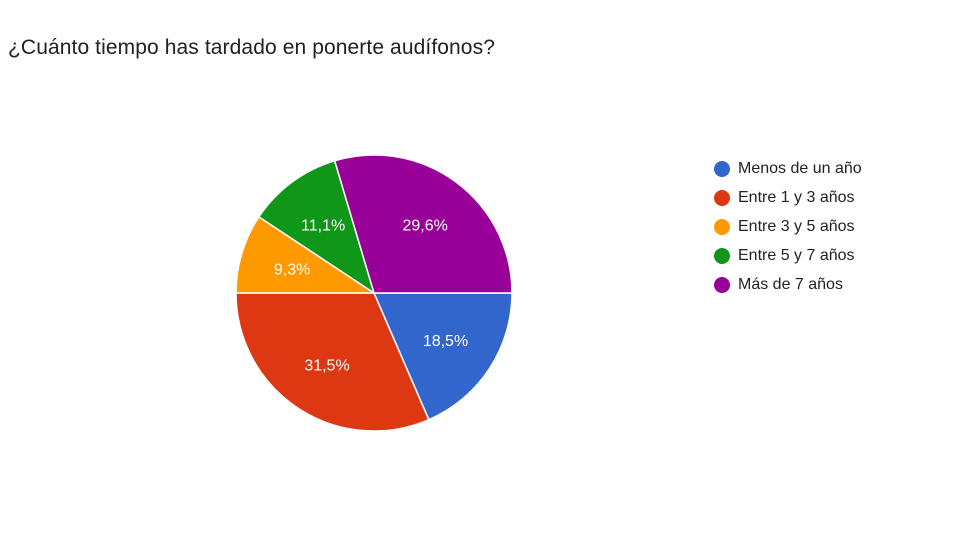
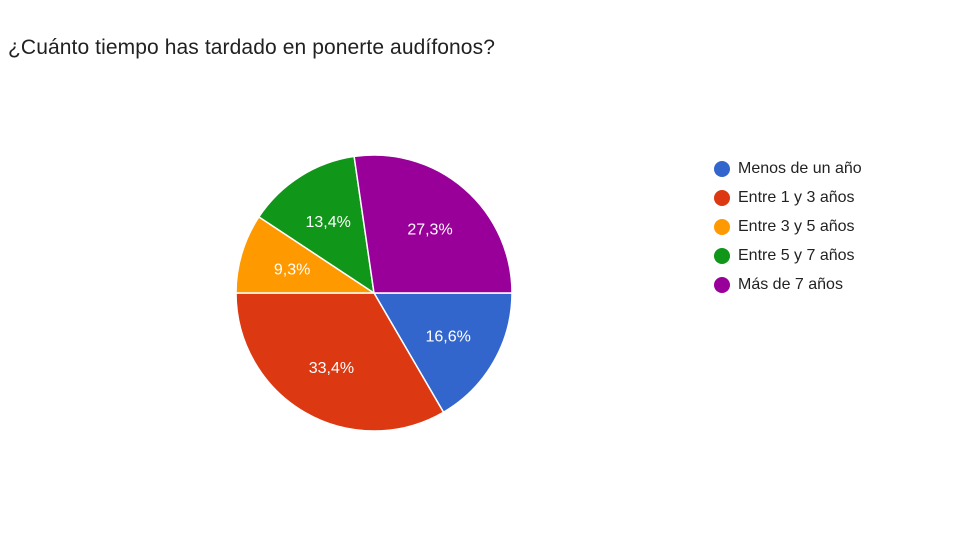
Menos de un año: 18,5% -> 16,6%
Entre 1 y 3 años: 31,5% -> 33,4%
Entre 5 y 7 años: 11,1% -> 13,4%
Más de 7 años: 29,6% -> 27,3%
